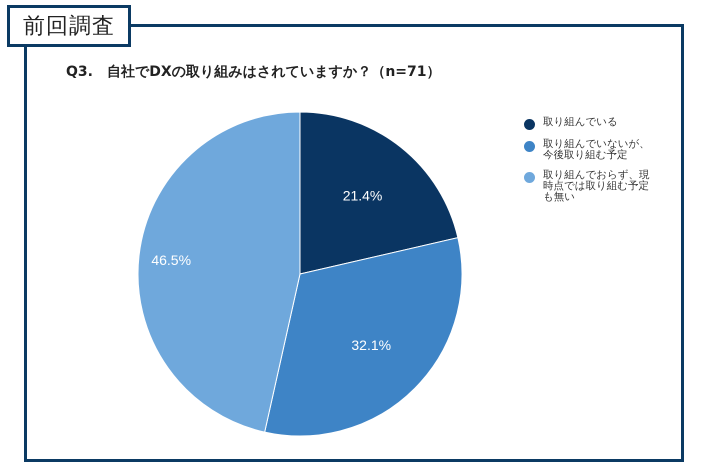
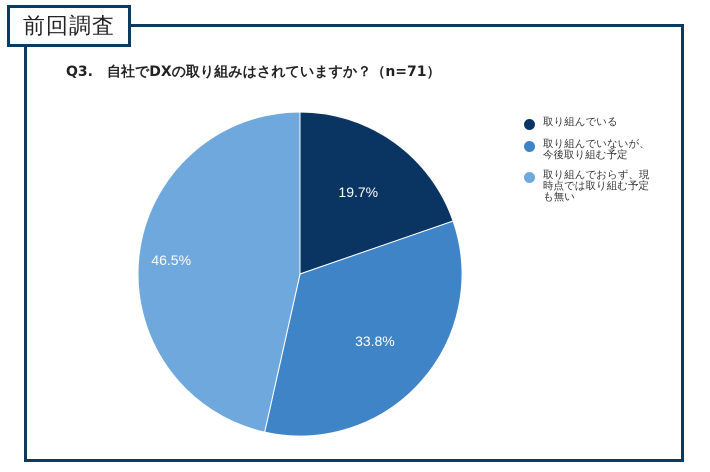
取り組んでいる: 21.4% -> 19.7%
取り組んでいないが、 今後取り組む予定: 32.1% -> 33.8%
